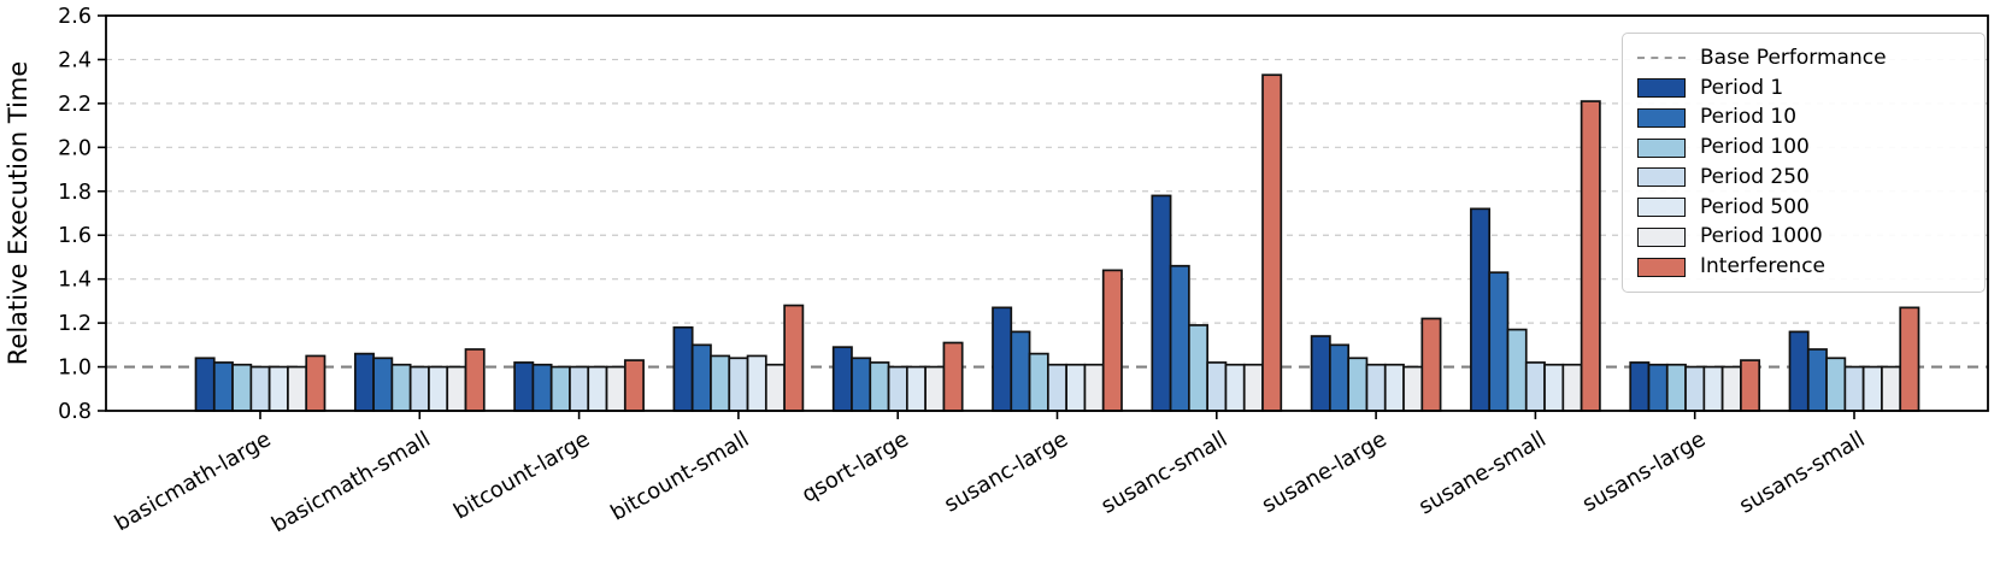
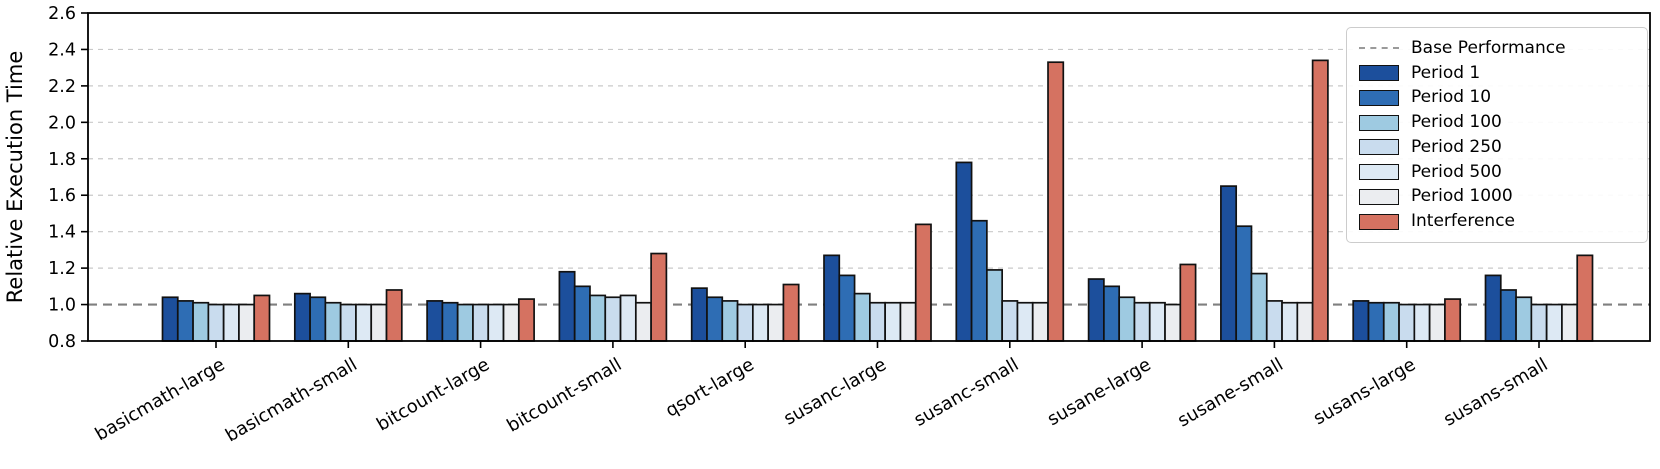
Period 1/susane-small: 1.72 -> 1.65
Interference/susane-small: 2.21 -> 2.34
